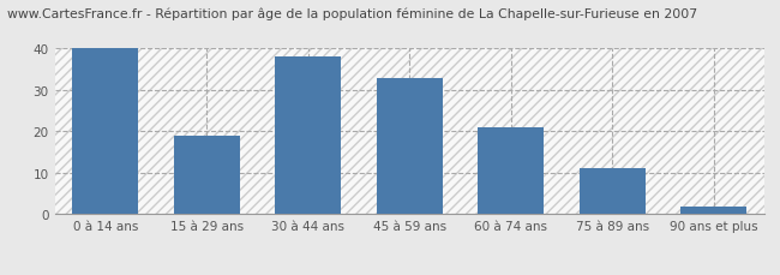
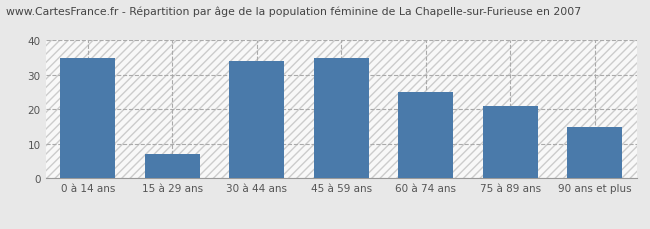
0 à 14 ans: 40 -> 35
15 à 29 ans: 19 -> 7
30 à 44 ans: 38 -> 34
45 à 59 ans: 33 -> 35
60 à 74 ans: 21 -> 25
75 à 89 ans: 11 -> 21
90 ans et plus: 2 -> 15
